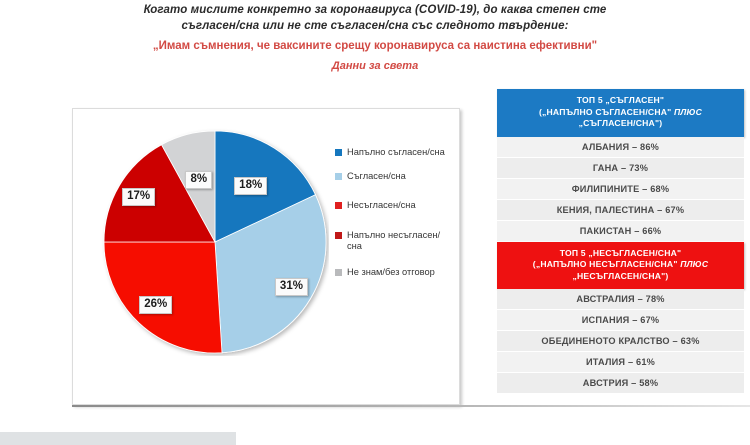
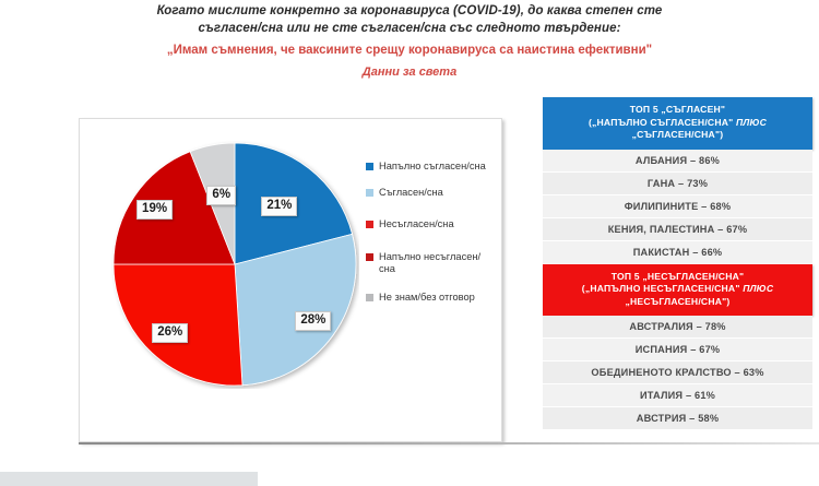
Напълно съгласен/сна: 18% -> 21%
Съгласен/сна: 31% -> 28%
Напълно несъгласен/сна: 17% -> 19%
Не знам/без отговор: 8% -> 6%
